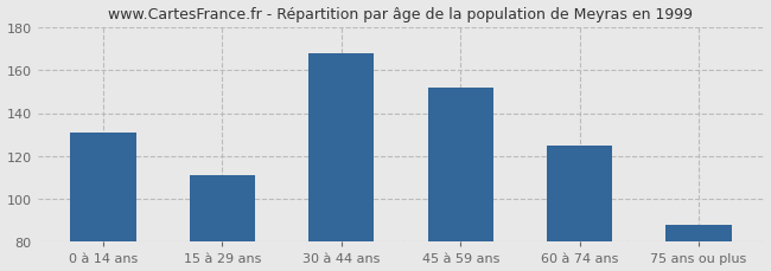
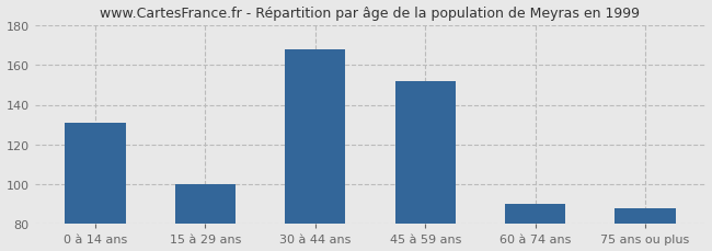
15 à 29 ans: 111 -> 100
60 à 74 ans: 125 -> 90
